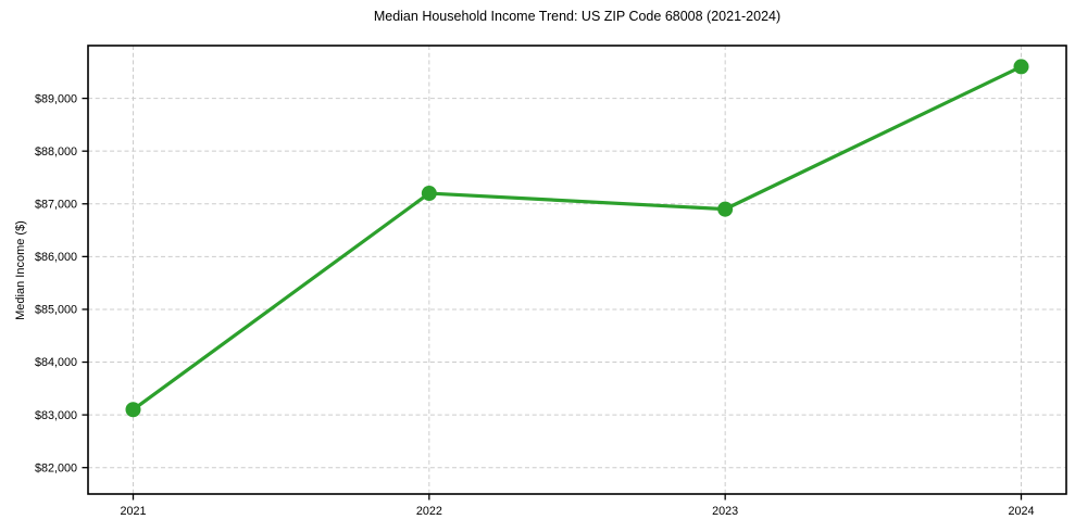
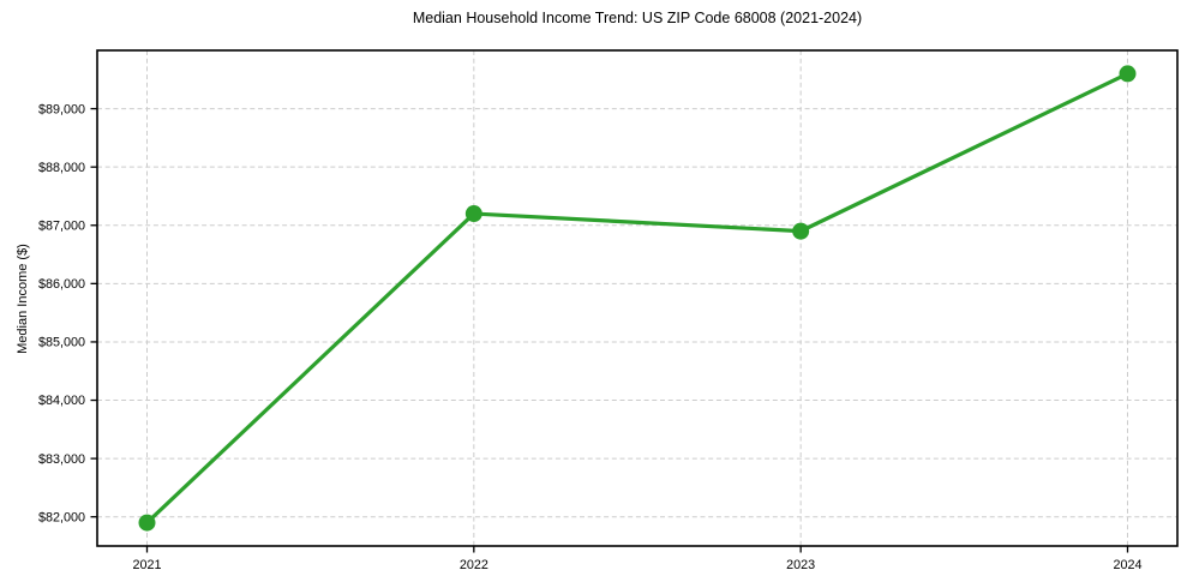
2021: $83100 -> $81900
